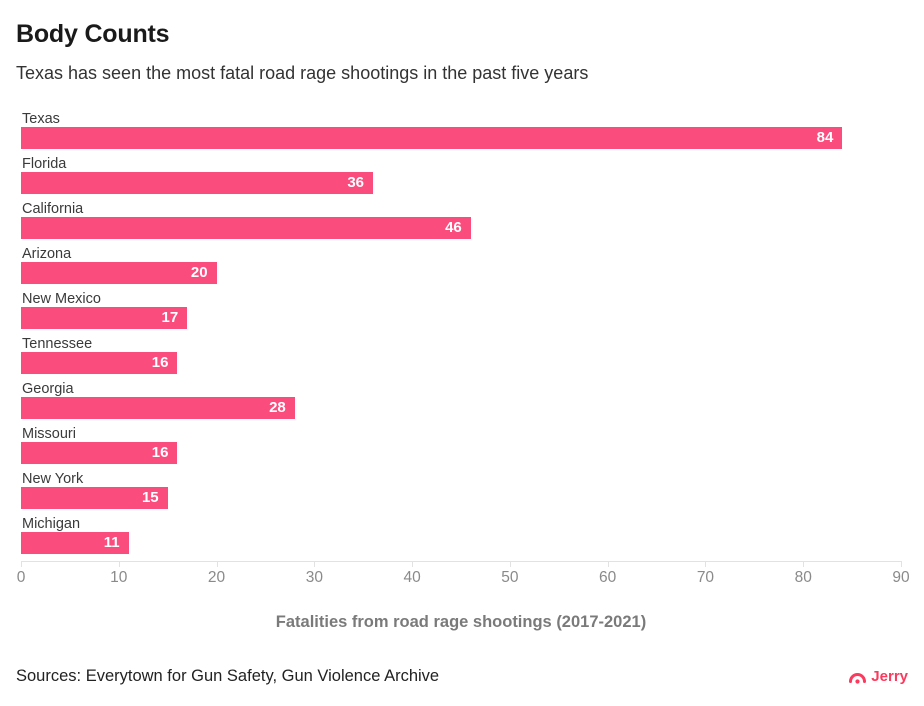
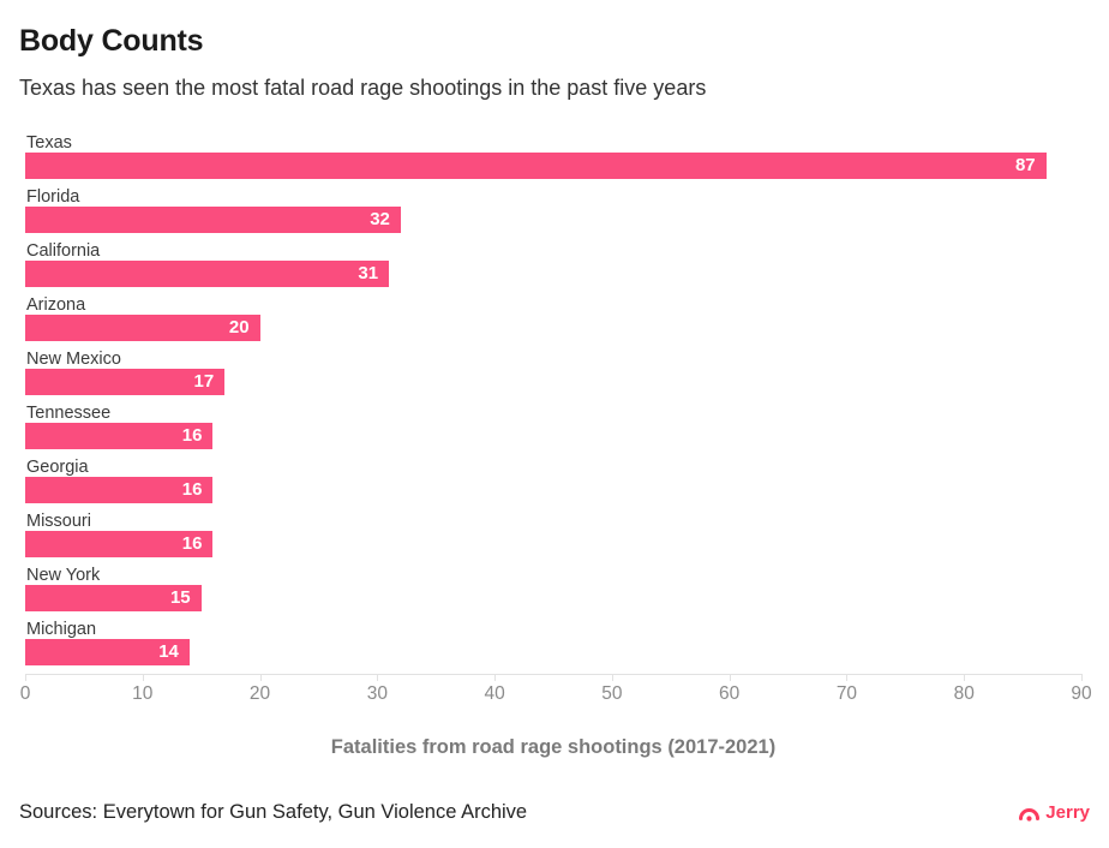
Texas: 84 -> 87
Florida: 36 -> 32
California: 46 -> 31
Georgia: 28 -> 16
Michigan: 11 -> 14
